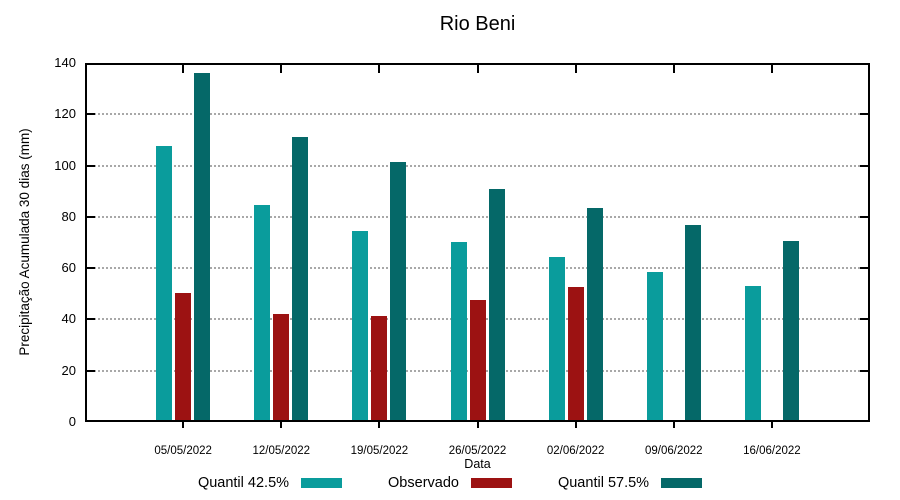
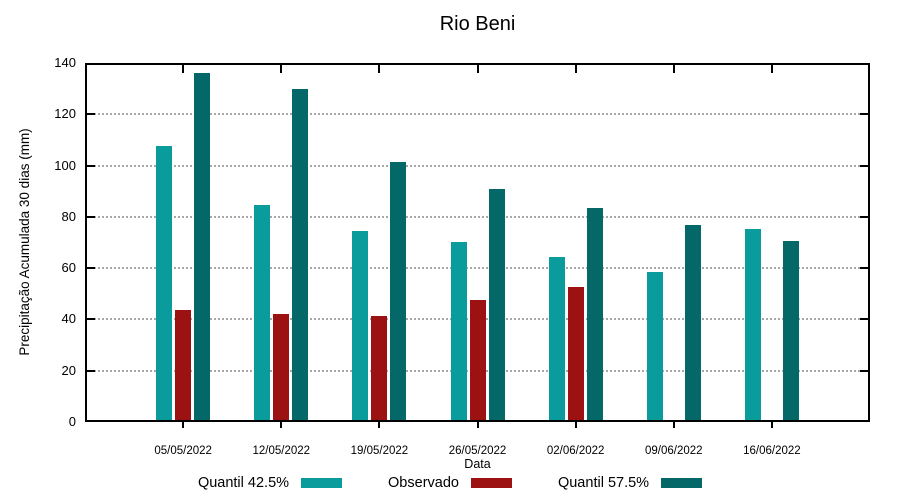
Observado/05/05/2022: 50 -> 43
Quantil 57.5%/12/05/2022: 111 -> 130
Quantil 42.5%/16/06/2022: 53 -> 75
